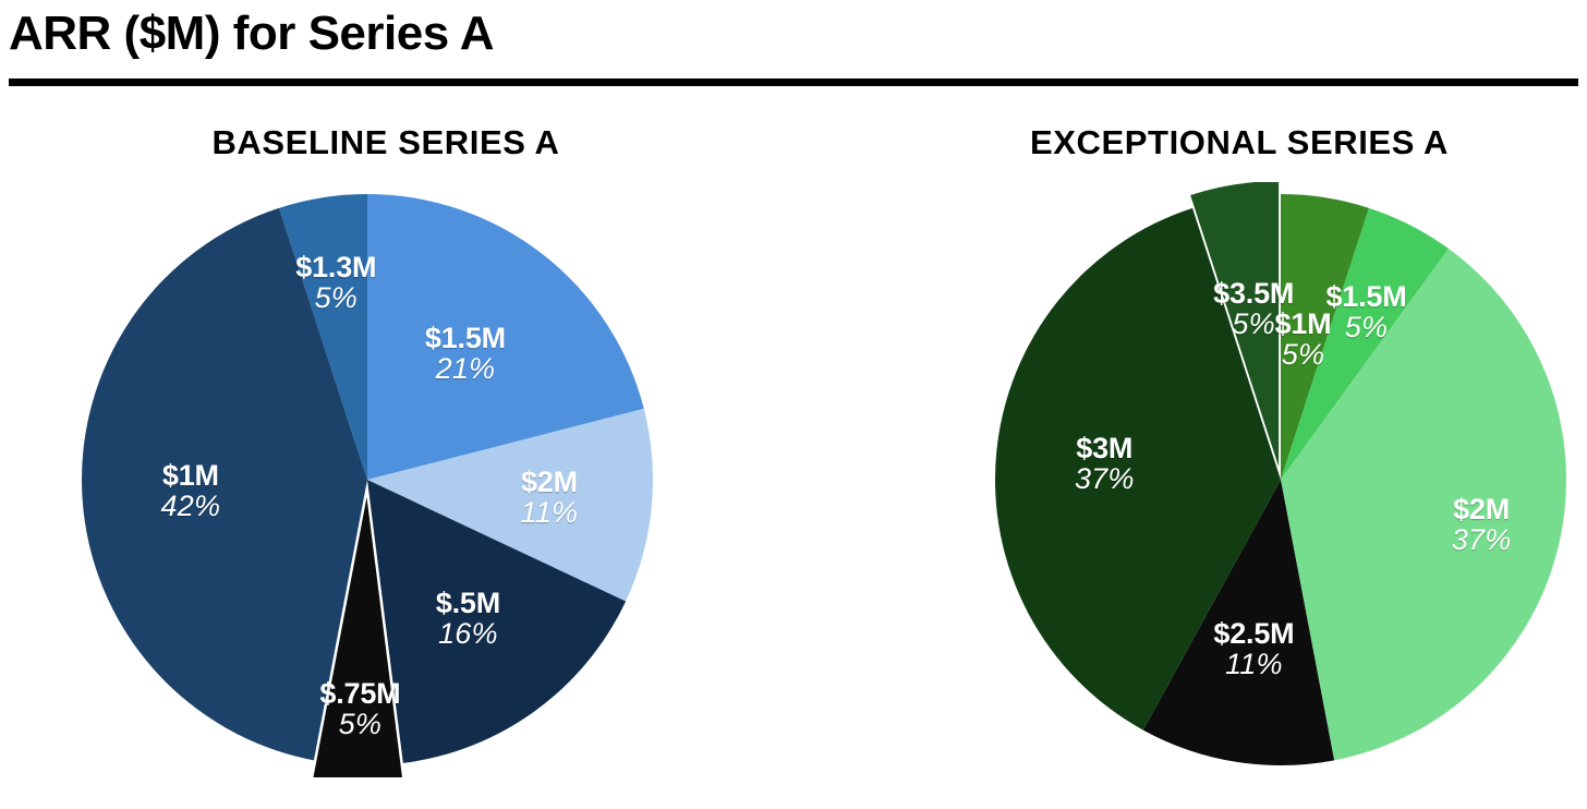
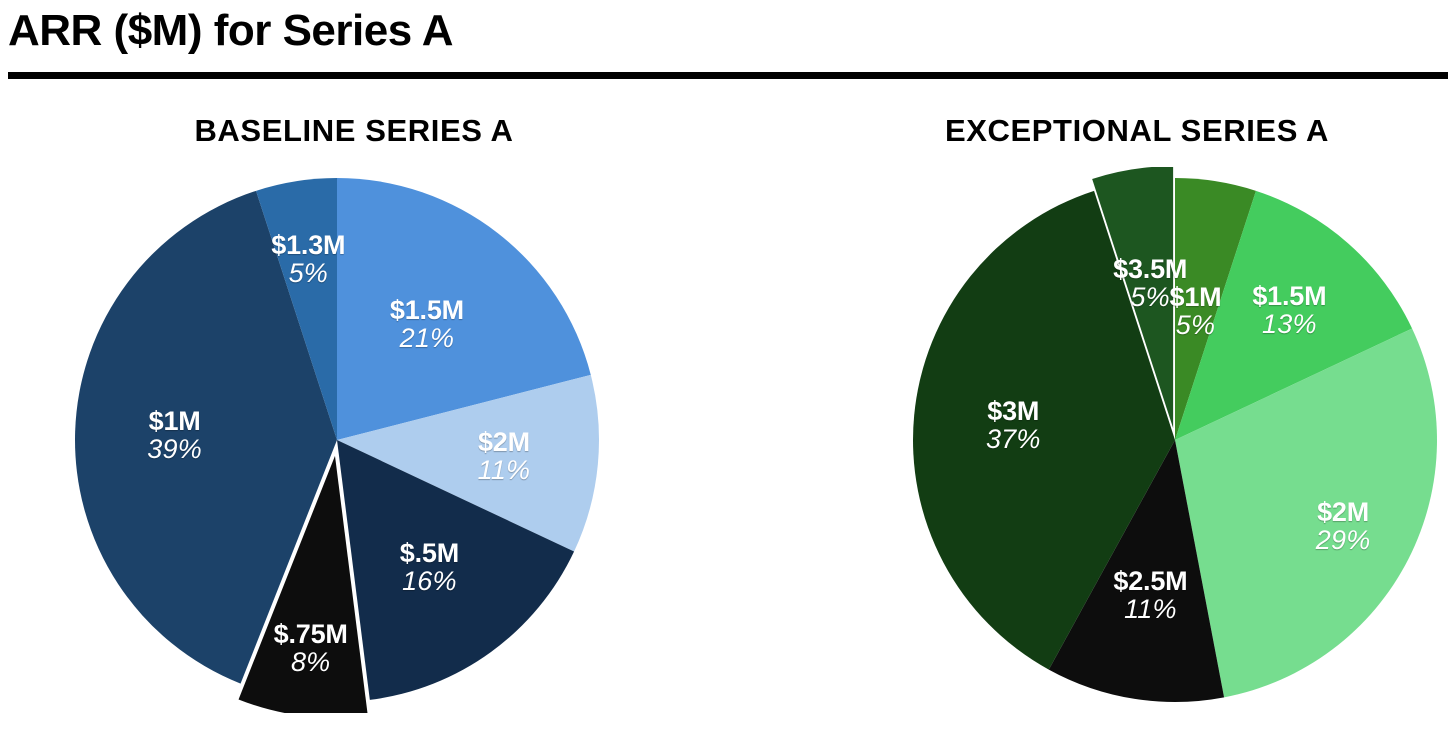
BASELINE SERIES A/$.75M: 5% -> 8%
BASELINE SERIES A/$1M: 42% -> 39%
EXCEPTIONAL SERIES A/$1.5M: 5% -> 13%
EXCEPTIONAL SERIES A/$2M: 37% -> 29%
